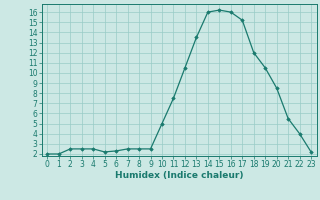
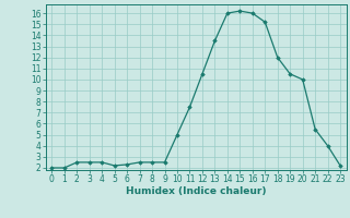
20: 8.5 -> 10.0
